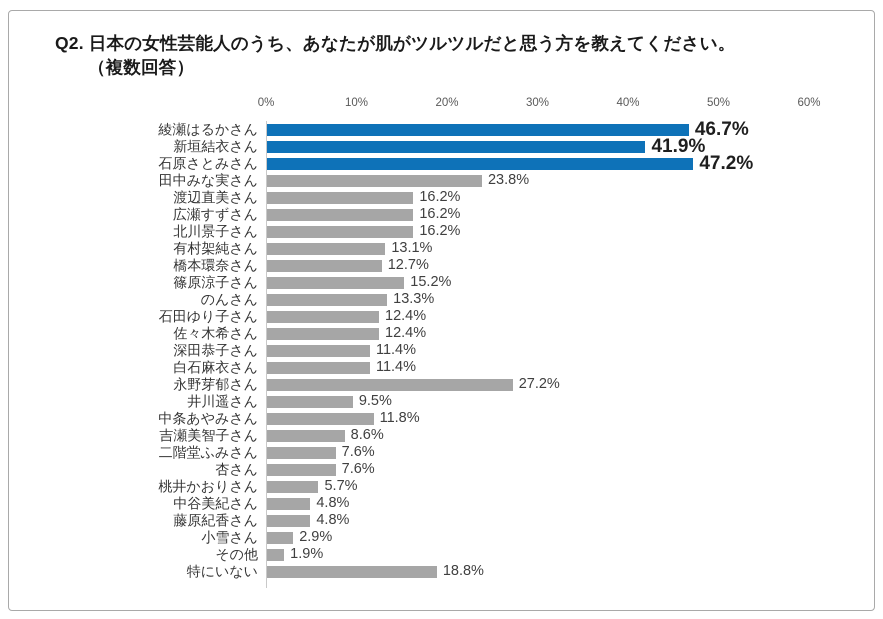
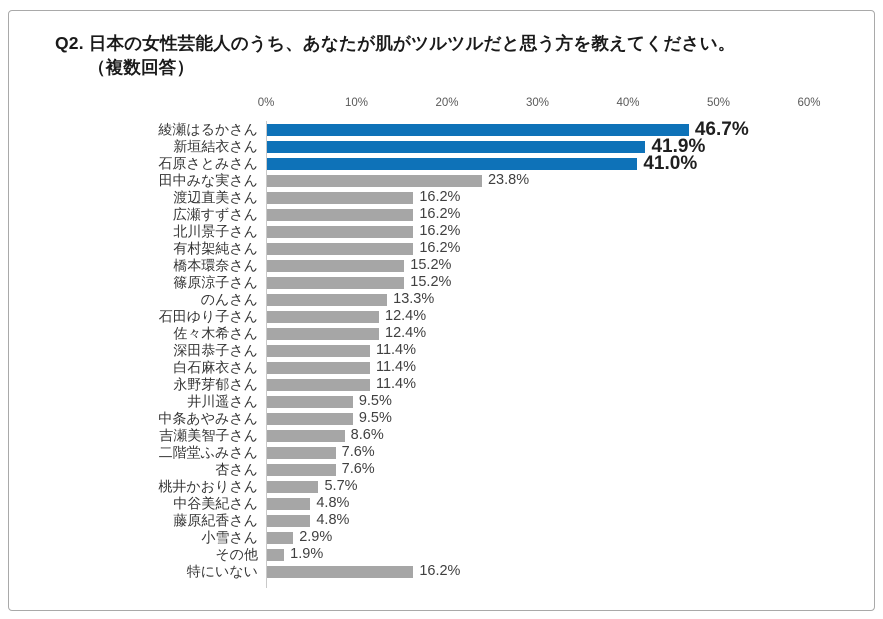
石原さとみさん: 47.2% -> 41.0%
有村架純さん: 13.1% -> 16.2%
橋本環奈さん: 12.7% -> 15.2%
永野芽郁さん: 27.2% -> 11.4%
中条あやみさん: 11.8% -> 9.5%
特にいない: 18.8% -> 16.2%
